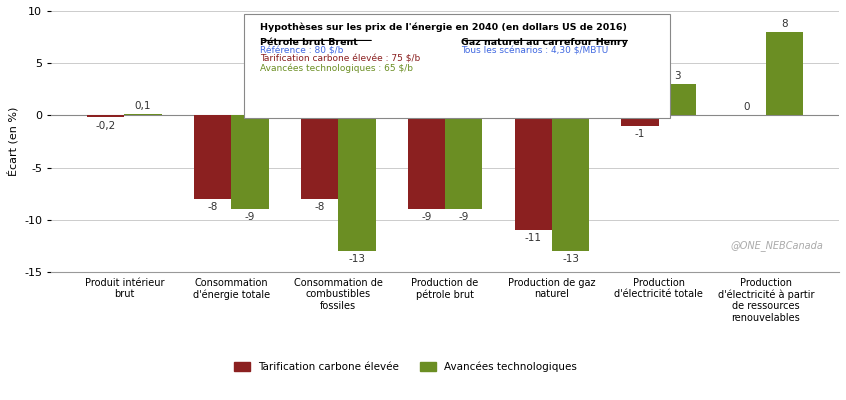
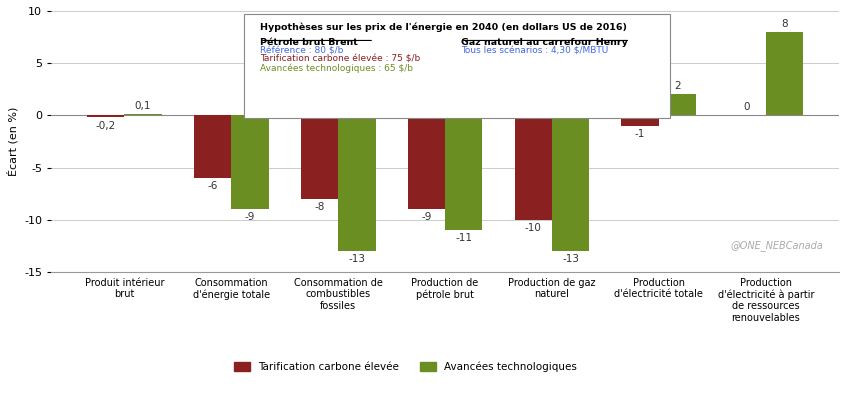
Tarification carbone élevée/Consommation d'énergie totale: -8 -> -6
Avancées technologiques/Production de pétrole brut: -9 -> -11
Tarification carbone élevée/Production de gaz naturel: -11 -> -10
Avancées technologiques/Production d'électricité totale: 3 -> 2
